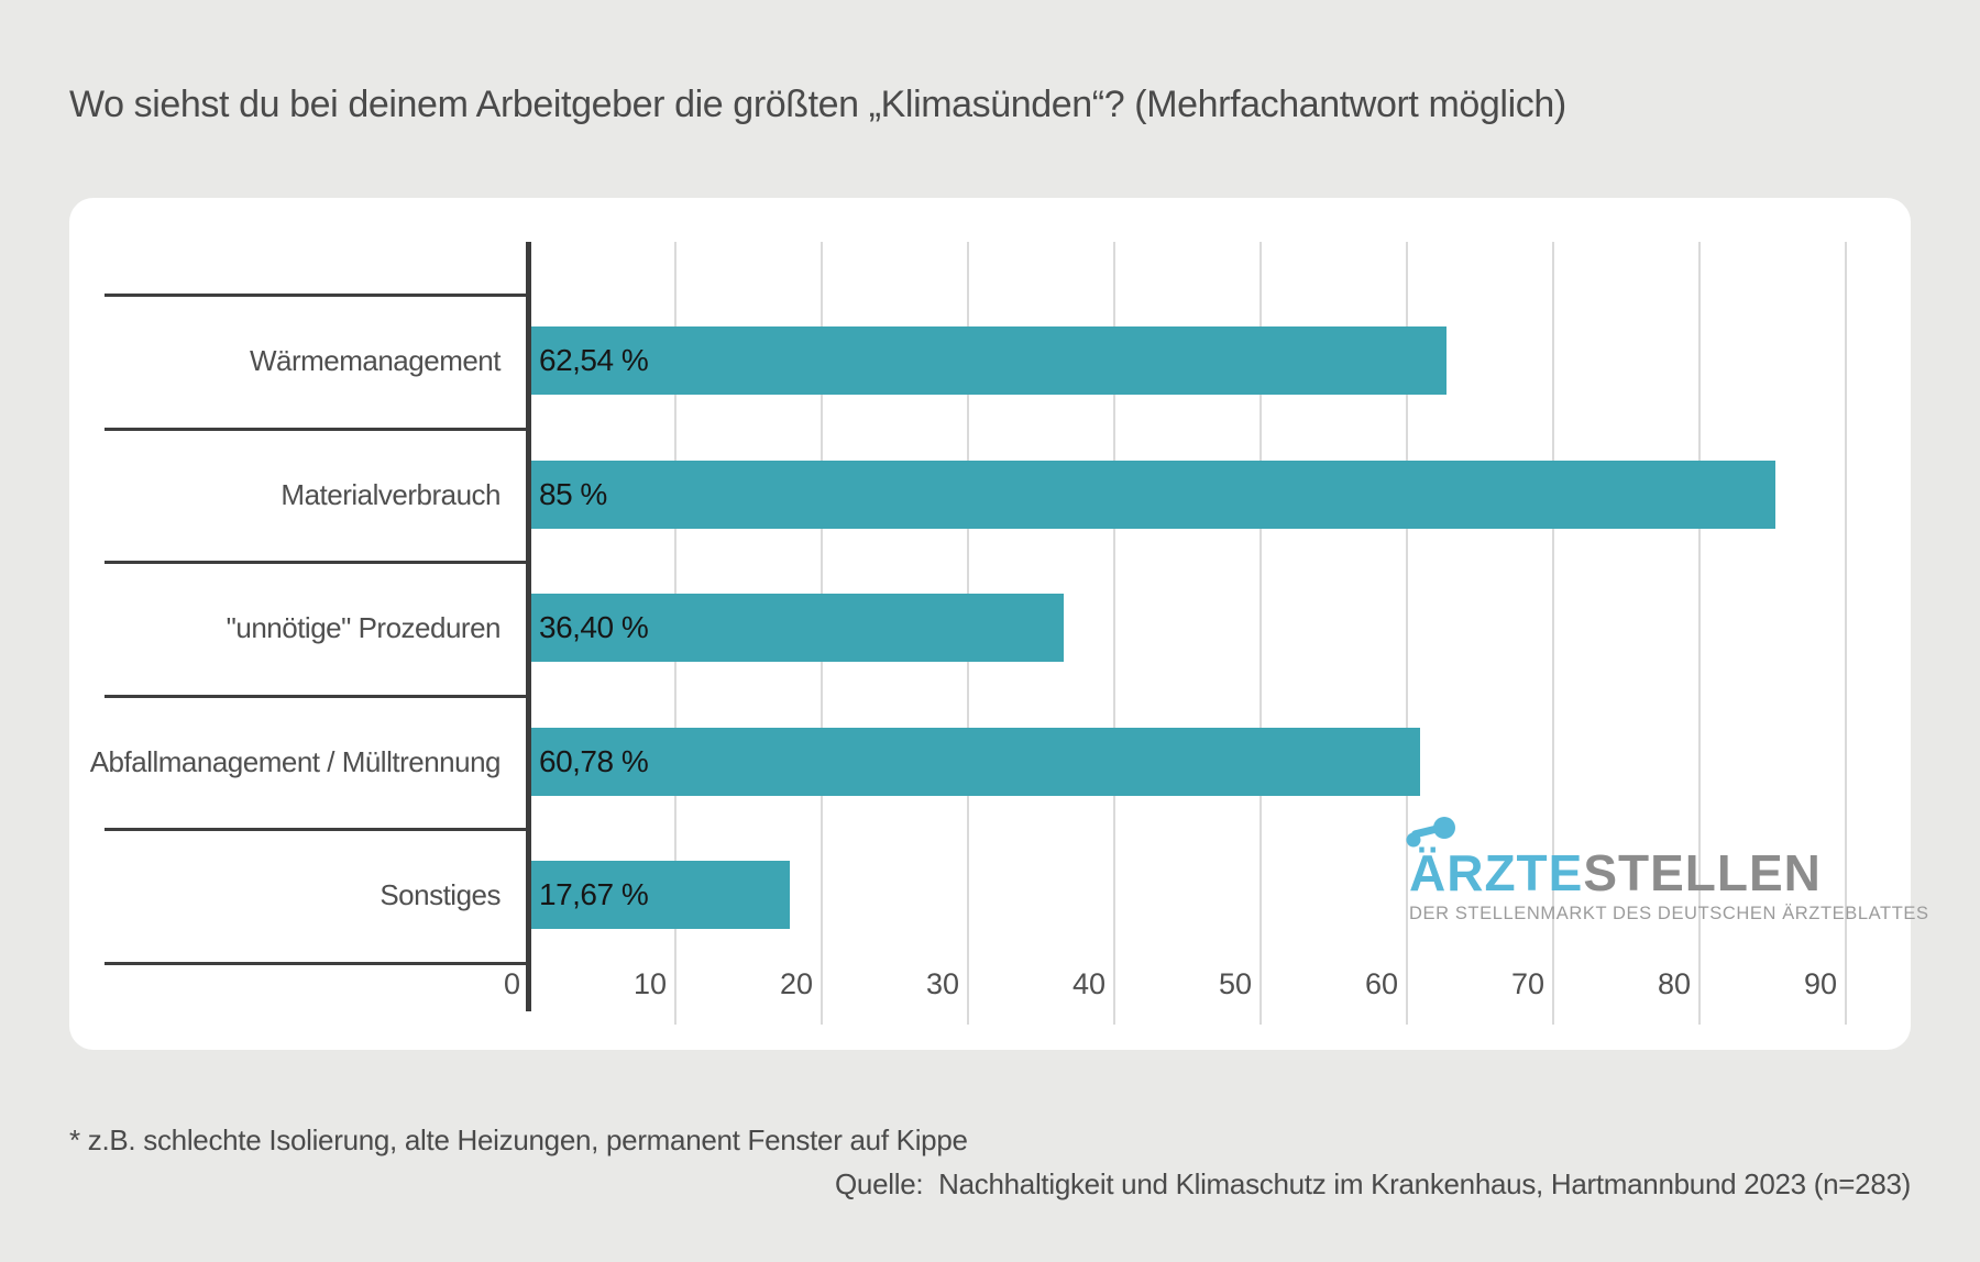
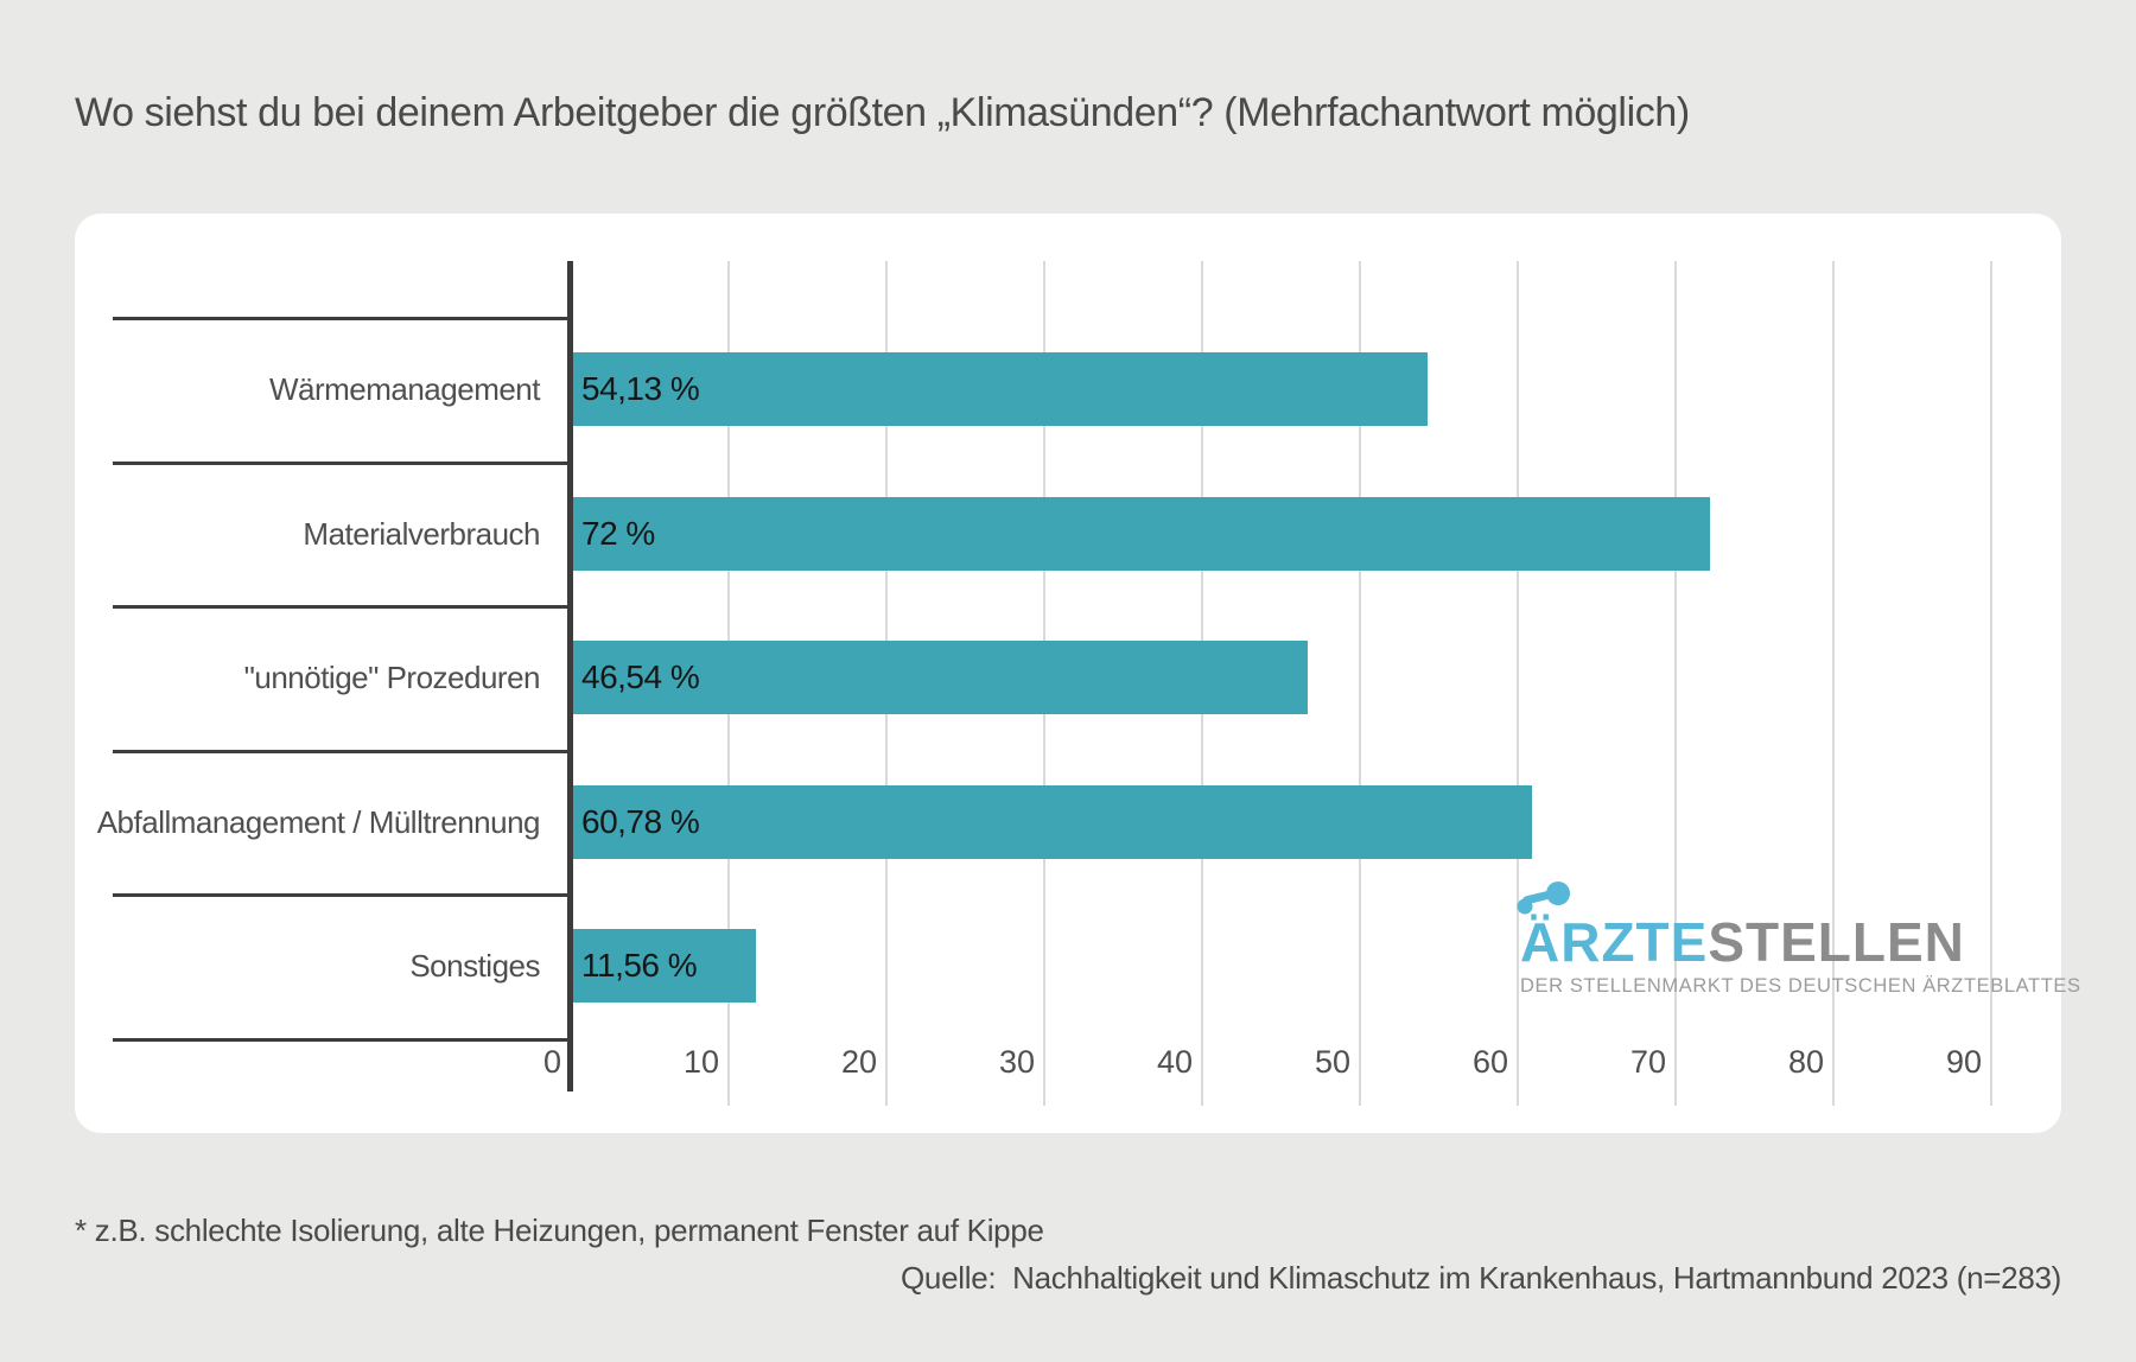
Wärmemanagement: 62,54 -> 54,13
Materialverbrauch: 85 -> 72
"unnötige" Prozeduren: 36,40 -> 46,54
Sonstiges: 17,67 -> 11,56
